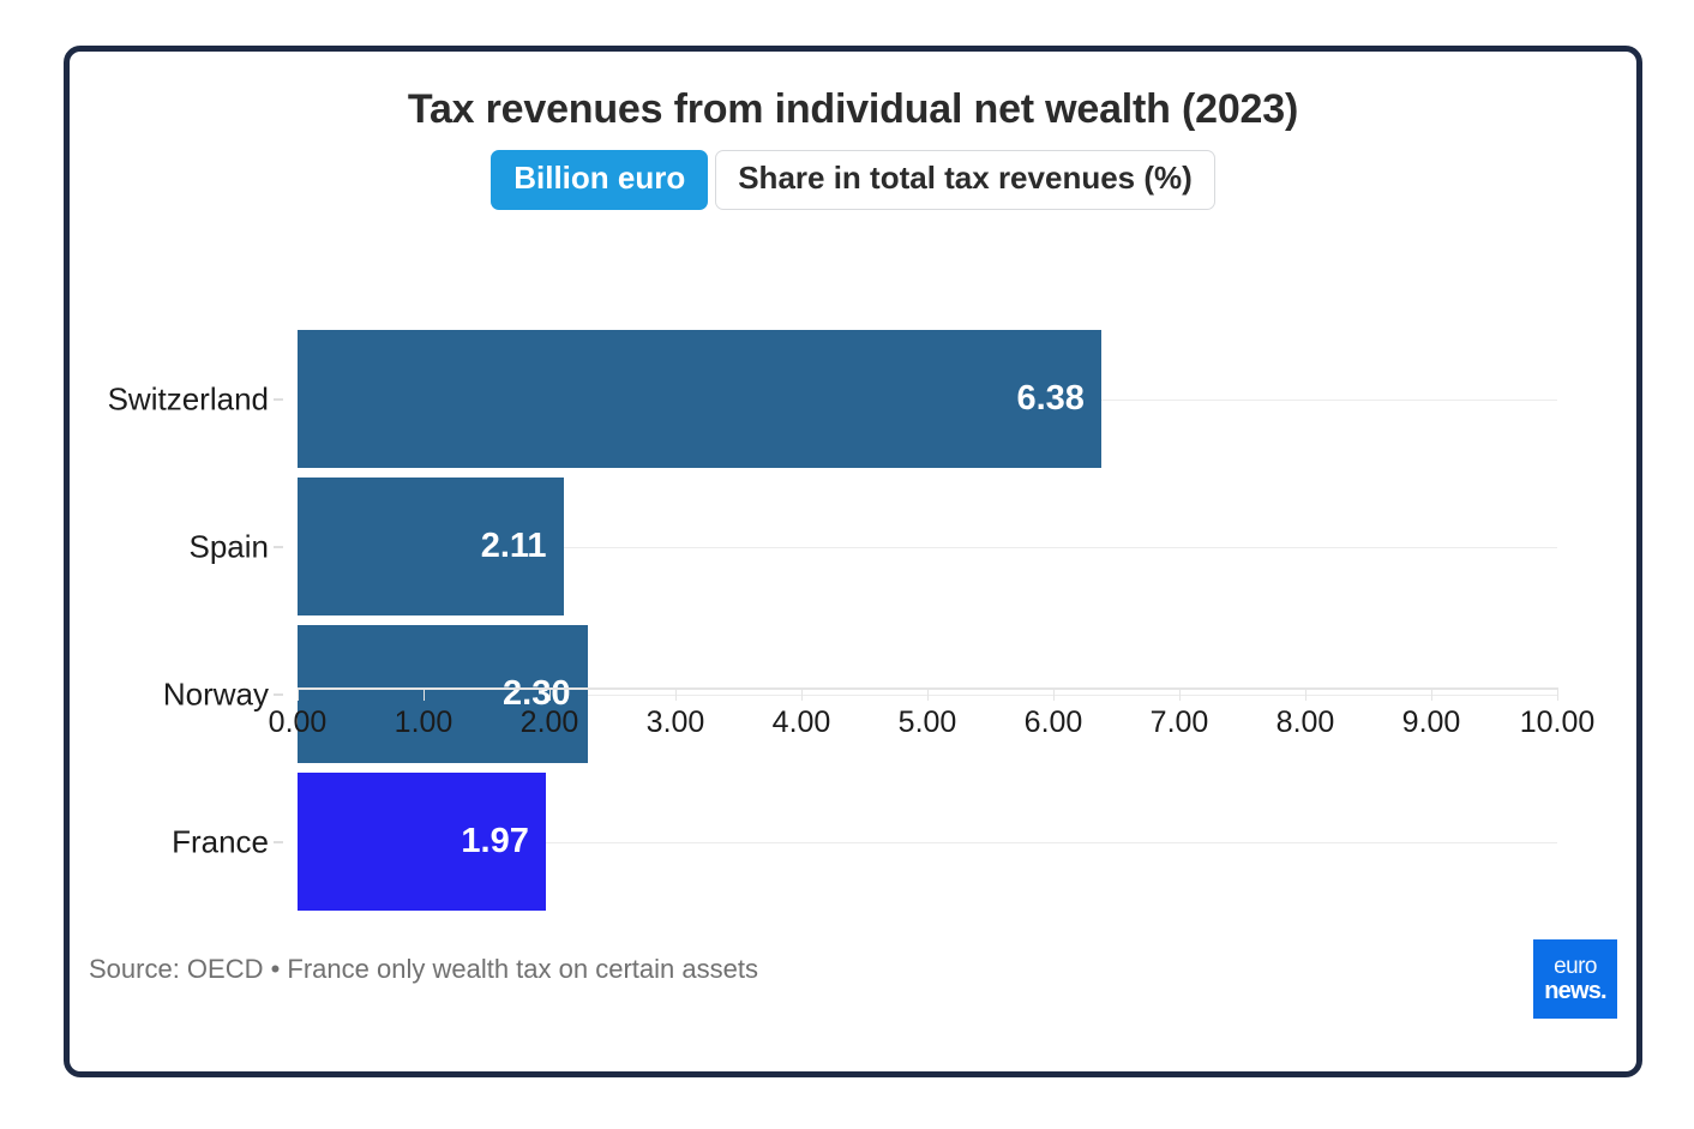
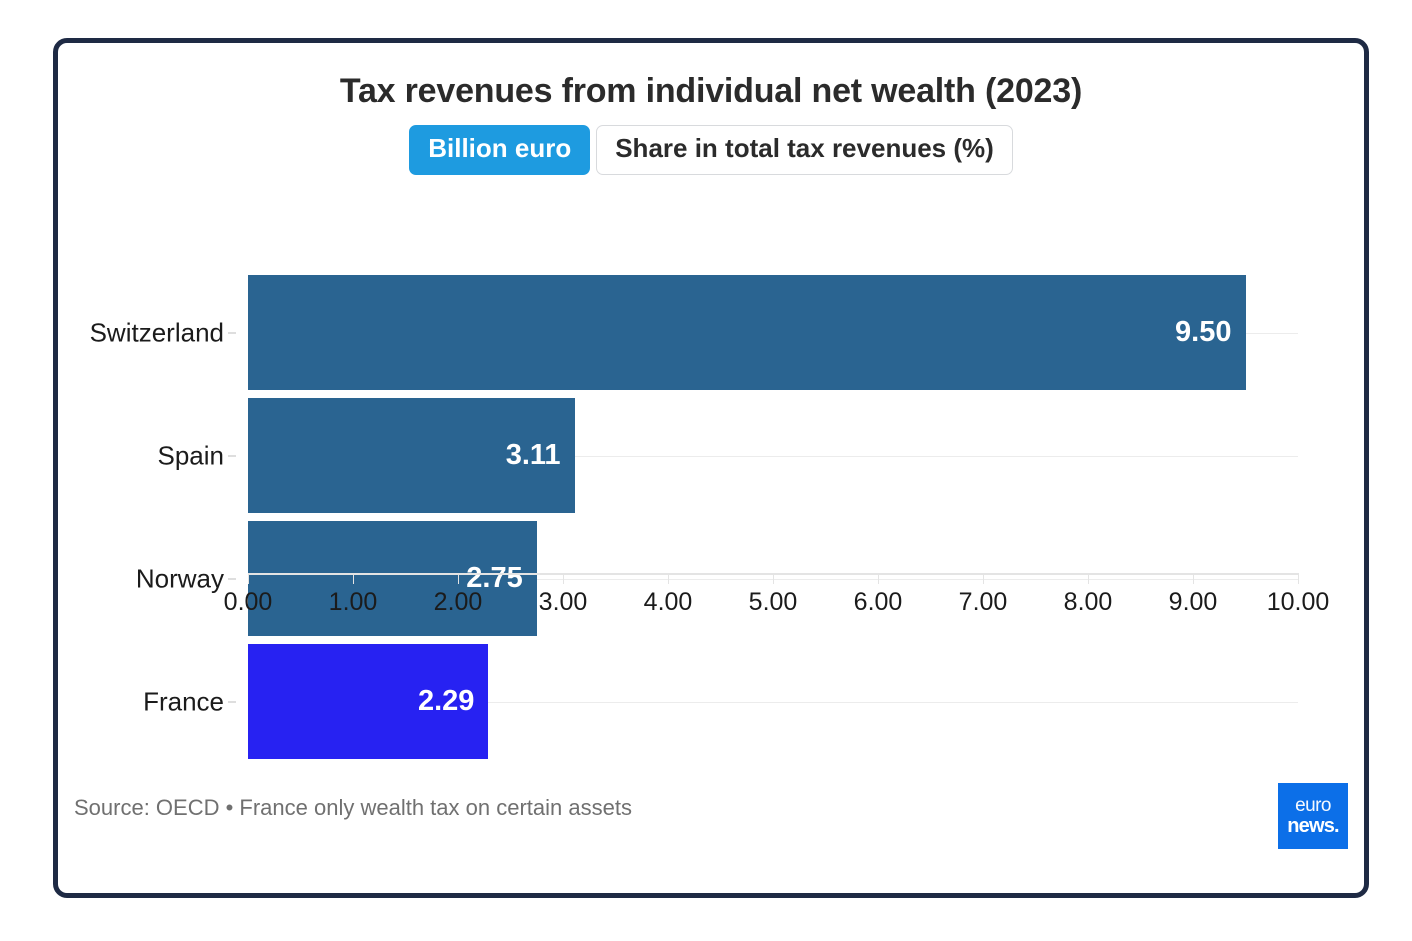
Switzerland: 6.38 -> 9.50
Spain: 2.11 -> 3.11
Norway: 2.30 -> 2.75
France: 1.97 -> 2.29
